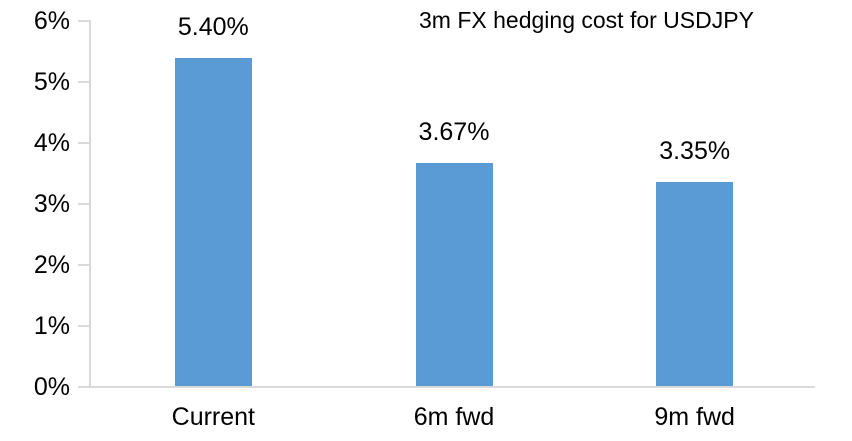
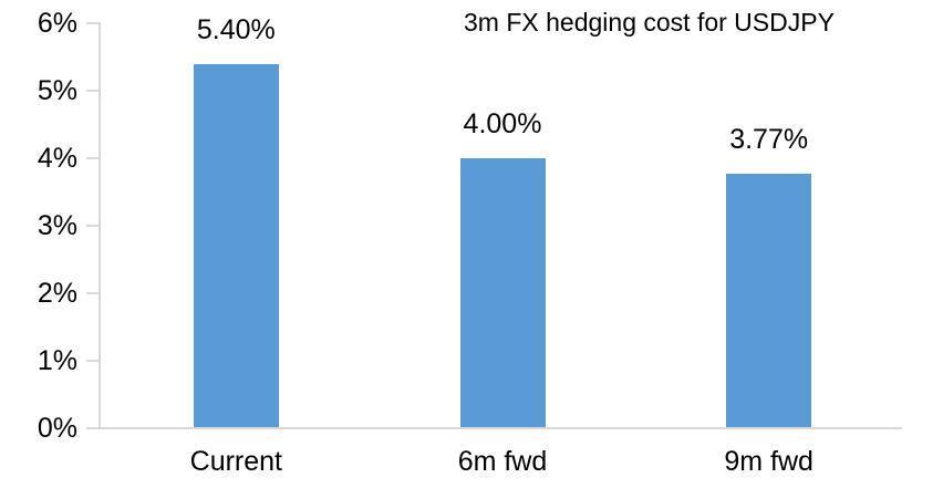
6m fwd: 3.67% -> 4.00%
9m fwd: 3.35% -> 3.77%
